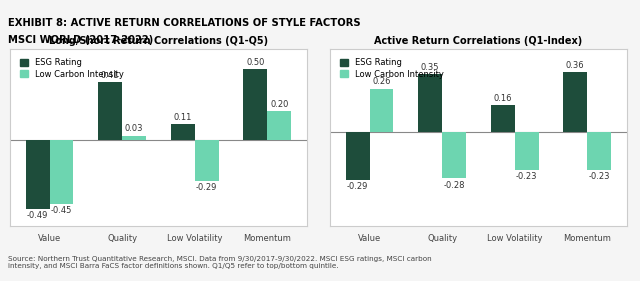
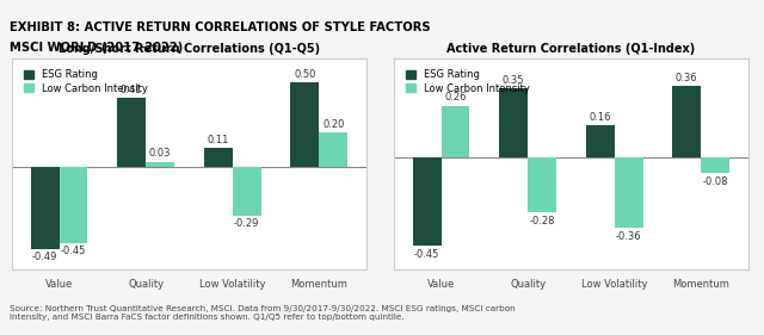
Active Return Correlations (Q1-Index)/ESG Rating/Value: -0.29 -> -0.45
Active Return Correlations (Q1-Index)/Low Carbon Intensity/Low Volatility: -0.23 -> -0.36
Active Return Correlations (Q1-Index)/Low Carbon Intensity/Momentum: -0.23 -> -0.08
